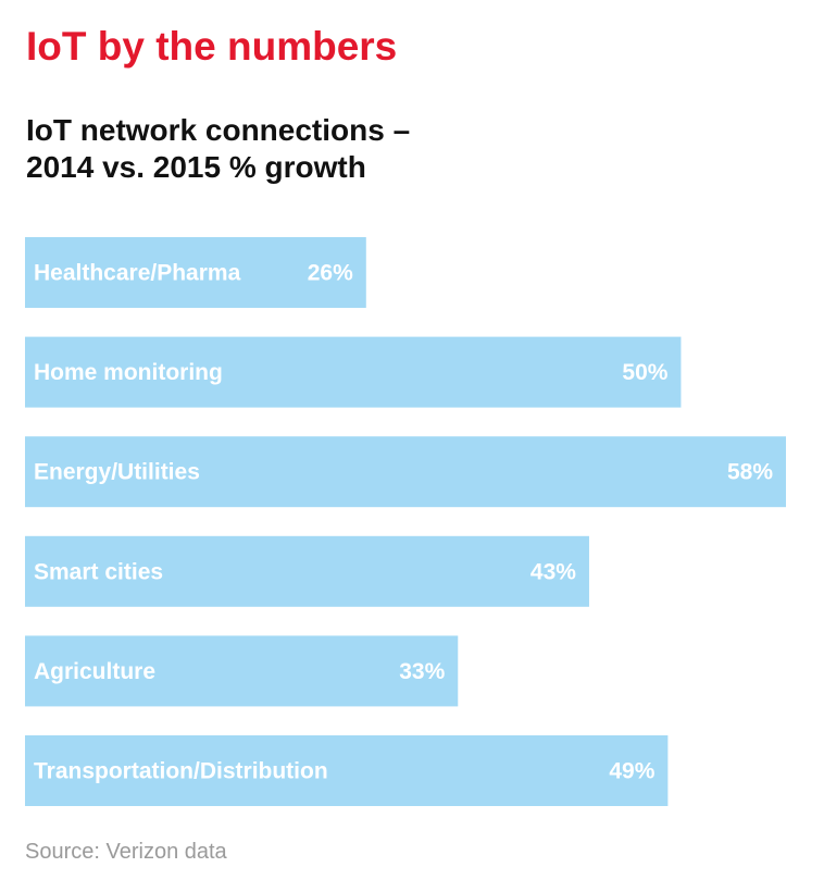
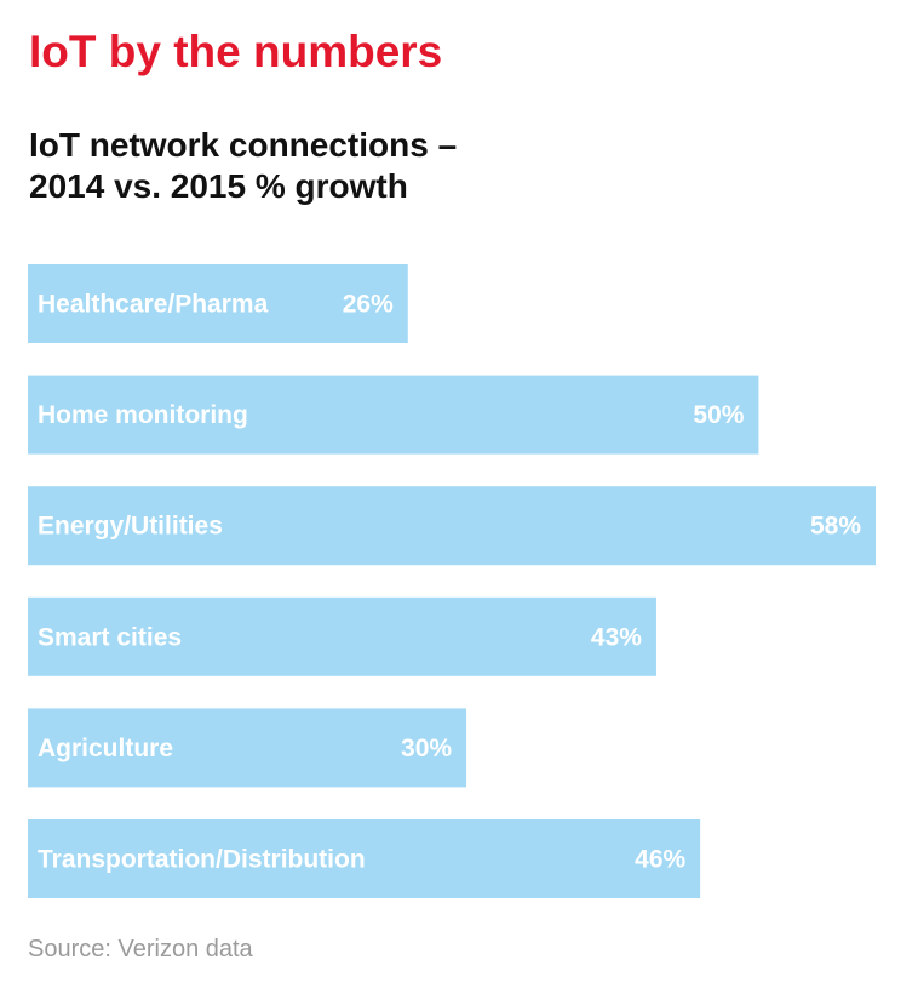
Agriculture: 33% -> 30%
Transportation/Distribution: 49% -> 46%
